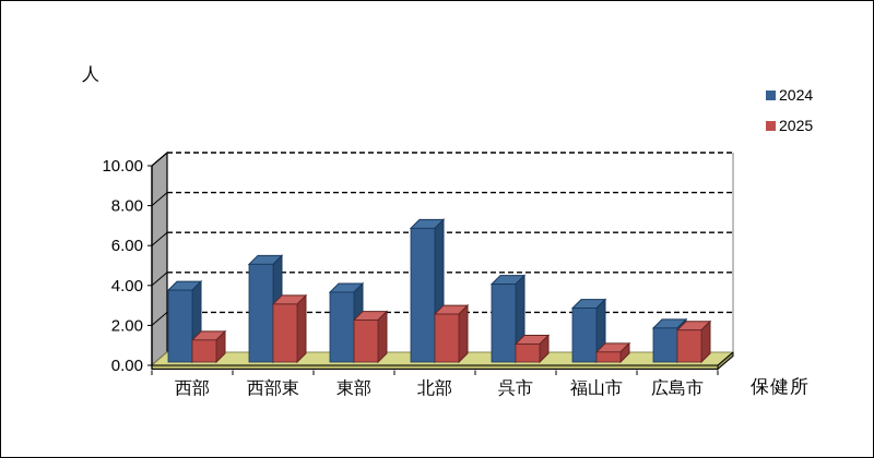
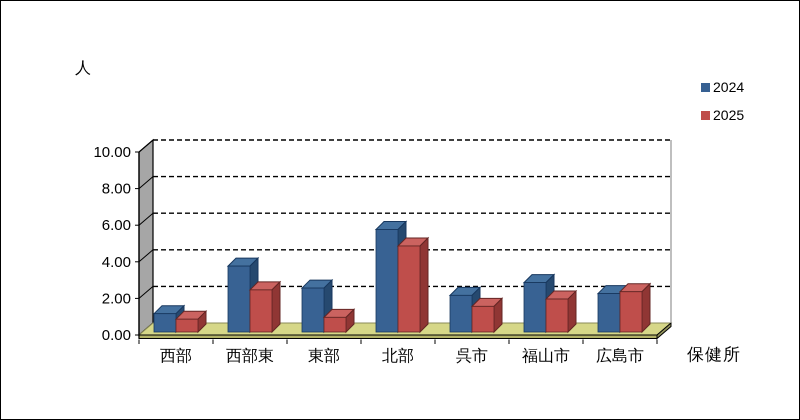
2024/西部: 3.6 -> 1.0
2025/西部: 1.1 -> 0.7
2024/西部東: 4.9 -> 3.6
2025/西部東: 2.9 -> 2.3
2024/東部: 3.5 -> 2.4
2025/東部: 2.1 -> 0.8
2024/北部: 6.7 -> 5.6
2025/北部: 2.4 -> 4.7
2024/呉市: 3.9 -> 2.0
2025/呉市: 0.9 -> 1.4
2025/福山市: 0.5 -> 1.8
2024/広島市: 1.7 -> 2.1
2025/広島市: 1.6 -> 2.2
